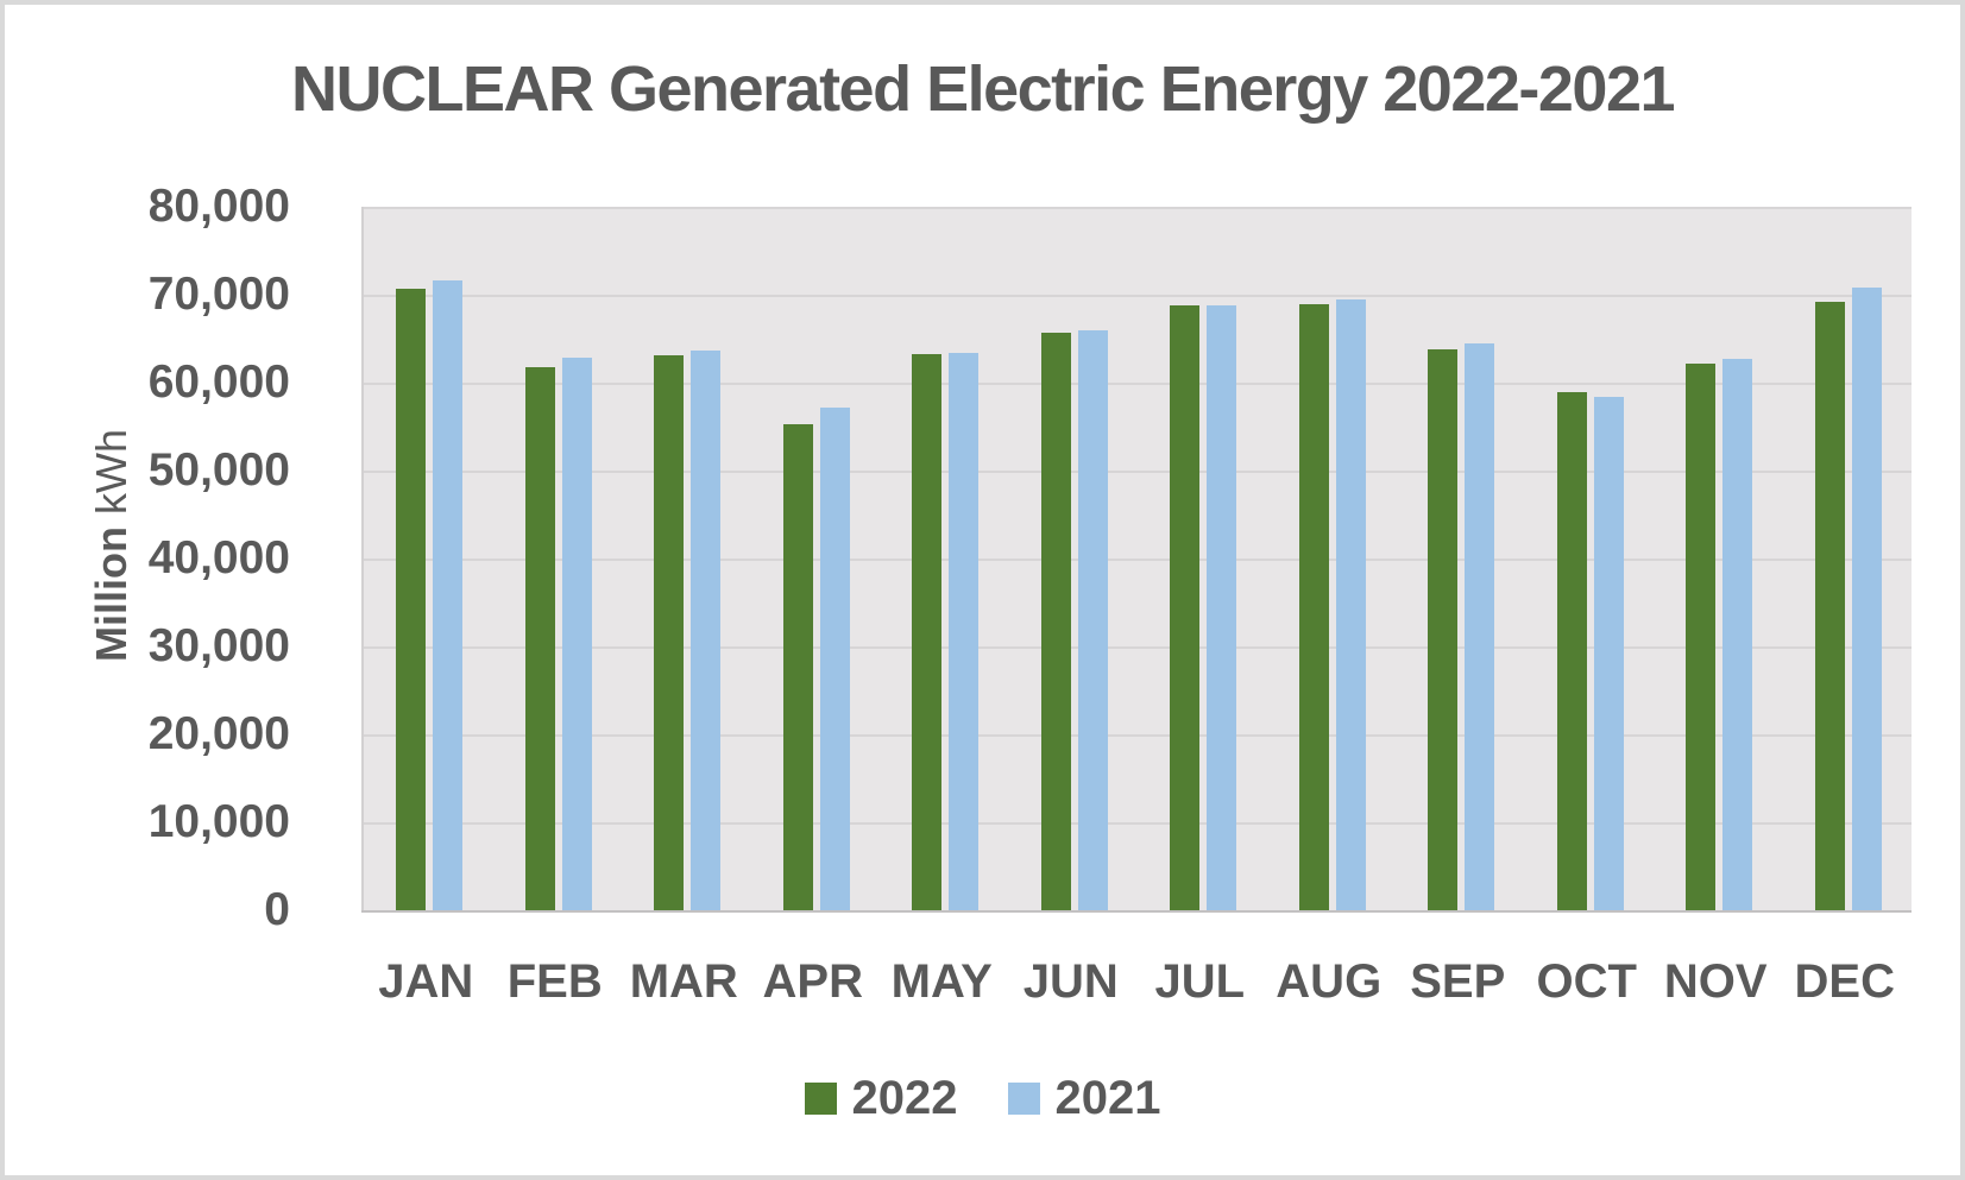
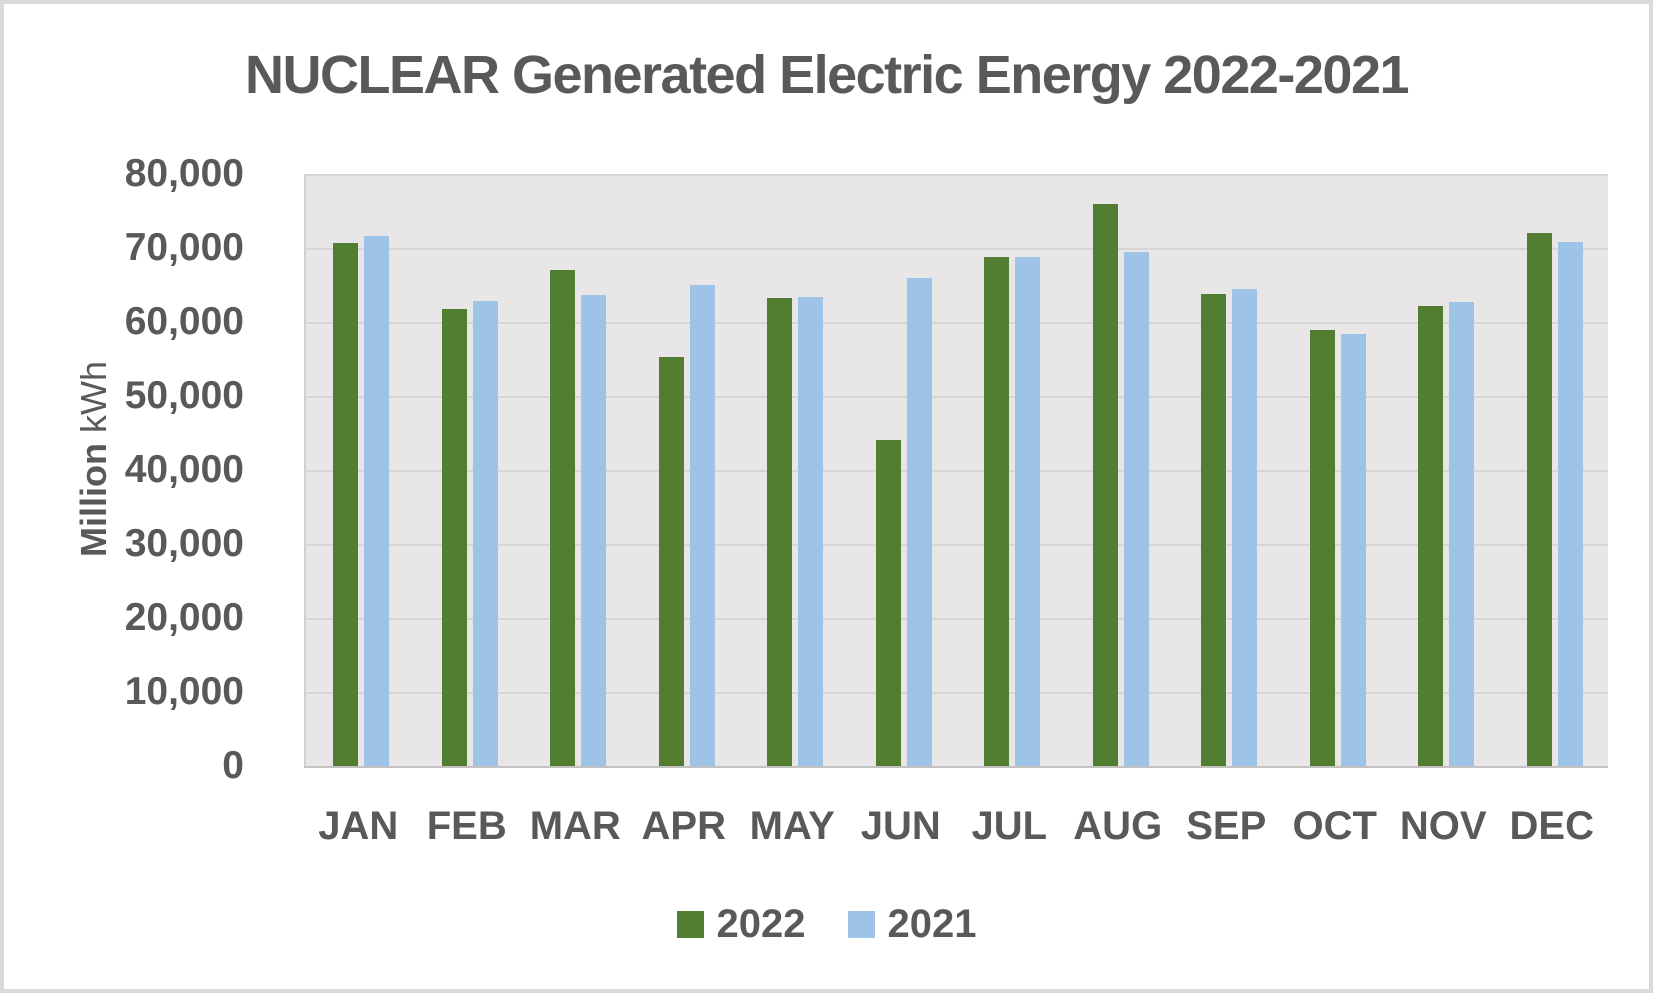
2022/MAR: 63000 -> 67000
2021/APR: 57000 -> 65000
2022/JUN: 66000 -> 44000
2022/AUG: 69000 -> 76000
2022/DEC: 69000 -> 72000
